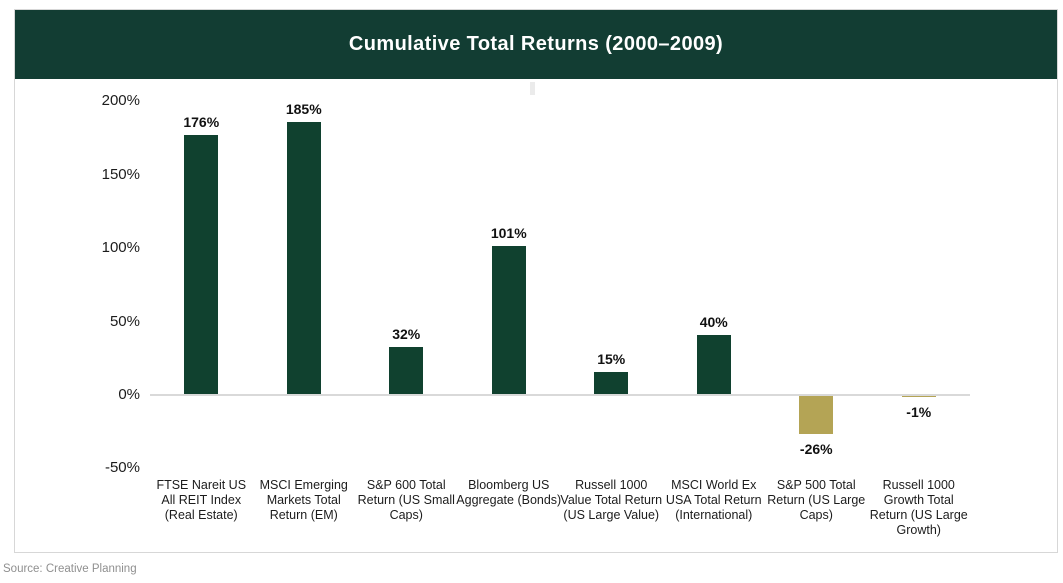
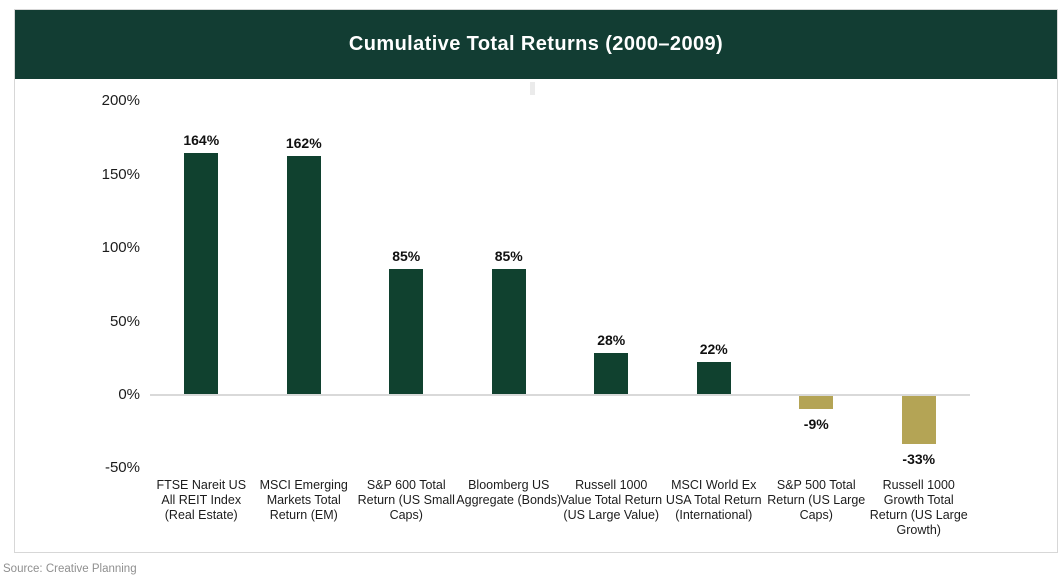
FTSE Nareit US All REIT Index (Real Estate): 176% -> 164%
MSCI Emerging Markets Total Return (EM): 185% -> 162%
S&P 600 Total Return (US Small Caps): 32% -> 85%
Bloomberg US Aggregate (Bonds): 101% -> 85%
Russell 1000 Value Total Return (US Large Value): 15% -> 28%
MSCI World Ex USA Total Return (International): 40% -> 22%
S&P 500 Total Return (US Large Caps): -26% -> -9%
Russell 1000 Growth Total Return (US Large Growth): -1% -> -33%
